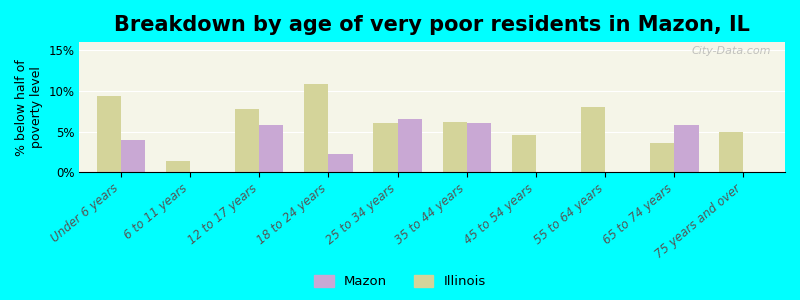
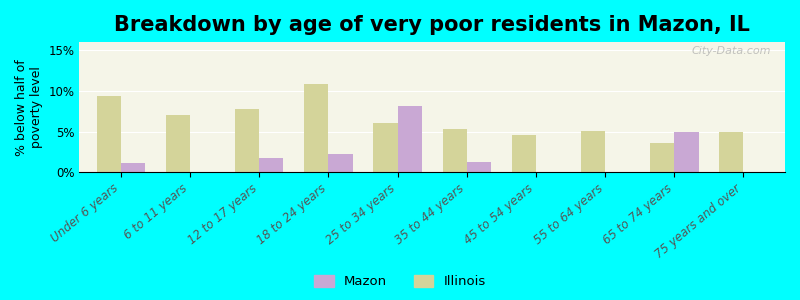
Mazon/Under 6 years: 4.0% -> 1.2%
Illinois/6 to 11 years: 1.4% -> 7.1%
Mazon/12 to 17 years: 5.8% -> 1.8%
Mazon/25 to 34 years: 6.6% -> 8.1%
Illinois/35 to 44 years: 6.2% -> 5.3%
Mazon/35 to 44 years: 6.0% -> 1.3%
Illinois/55 to 64 years: 8.0% -> 5.1%
Mazon/65 to 74 years: 5.8% -> 5.0%
